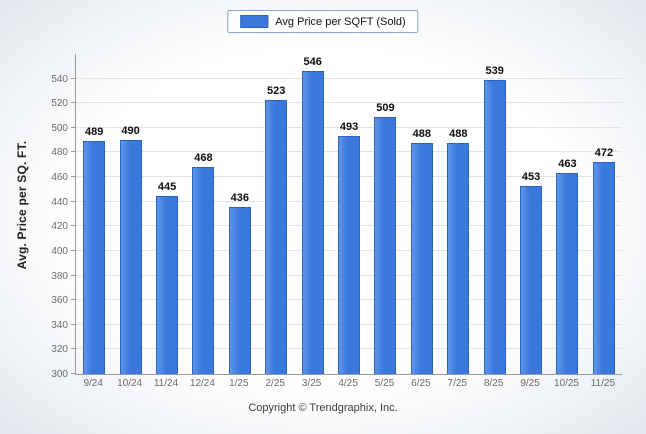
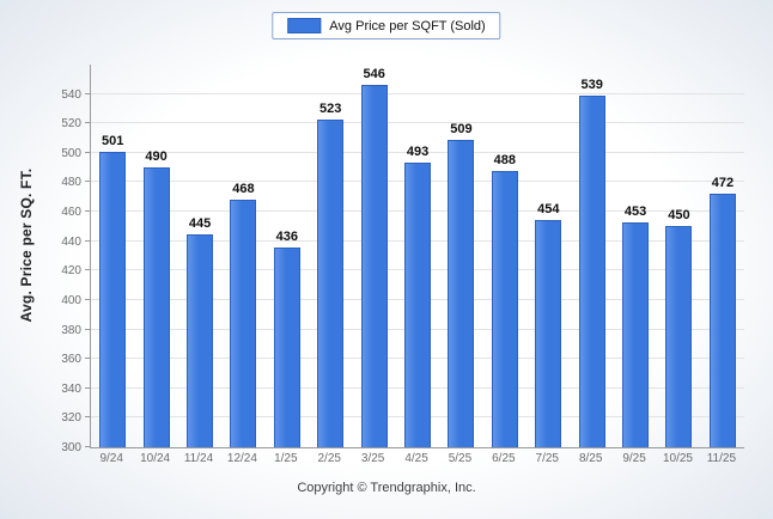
9/24: 489 -> 501
7/25: 488 -> 454
10/25: 463 -> 450
